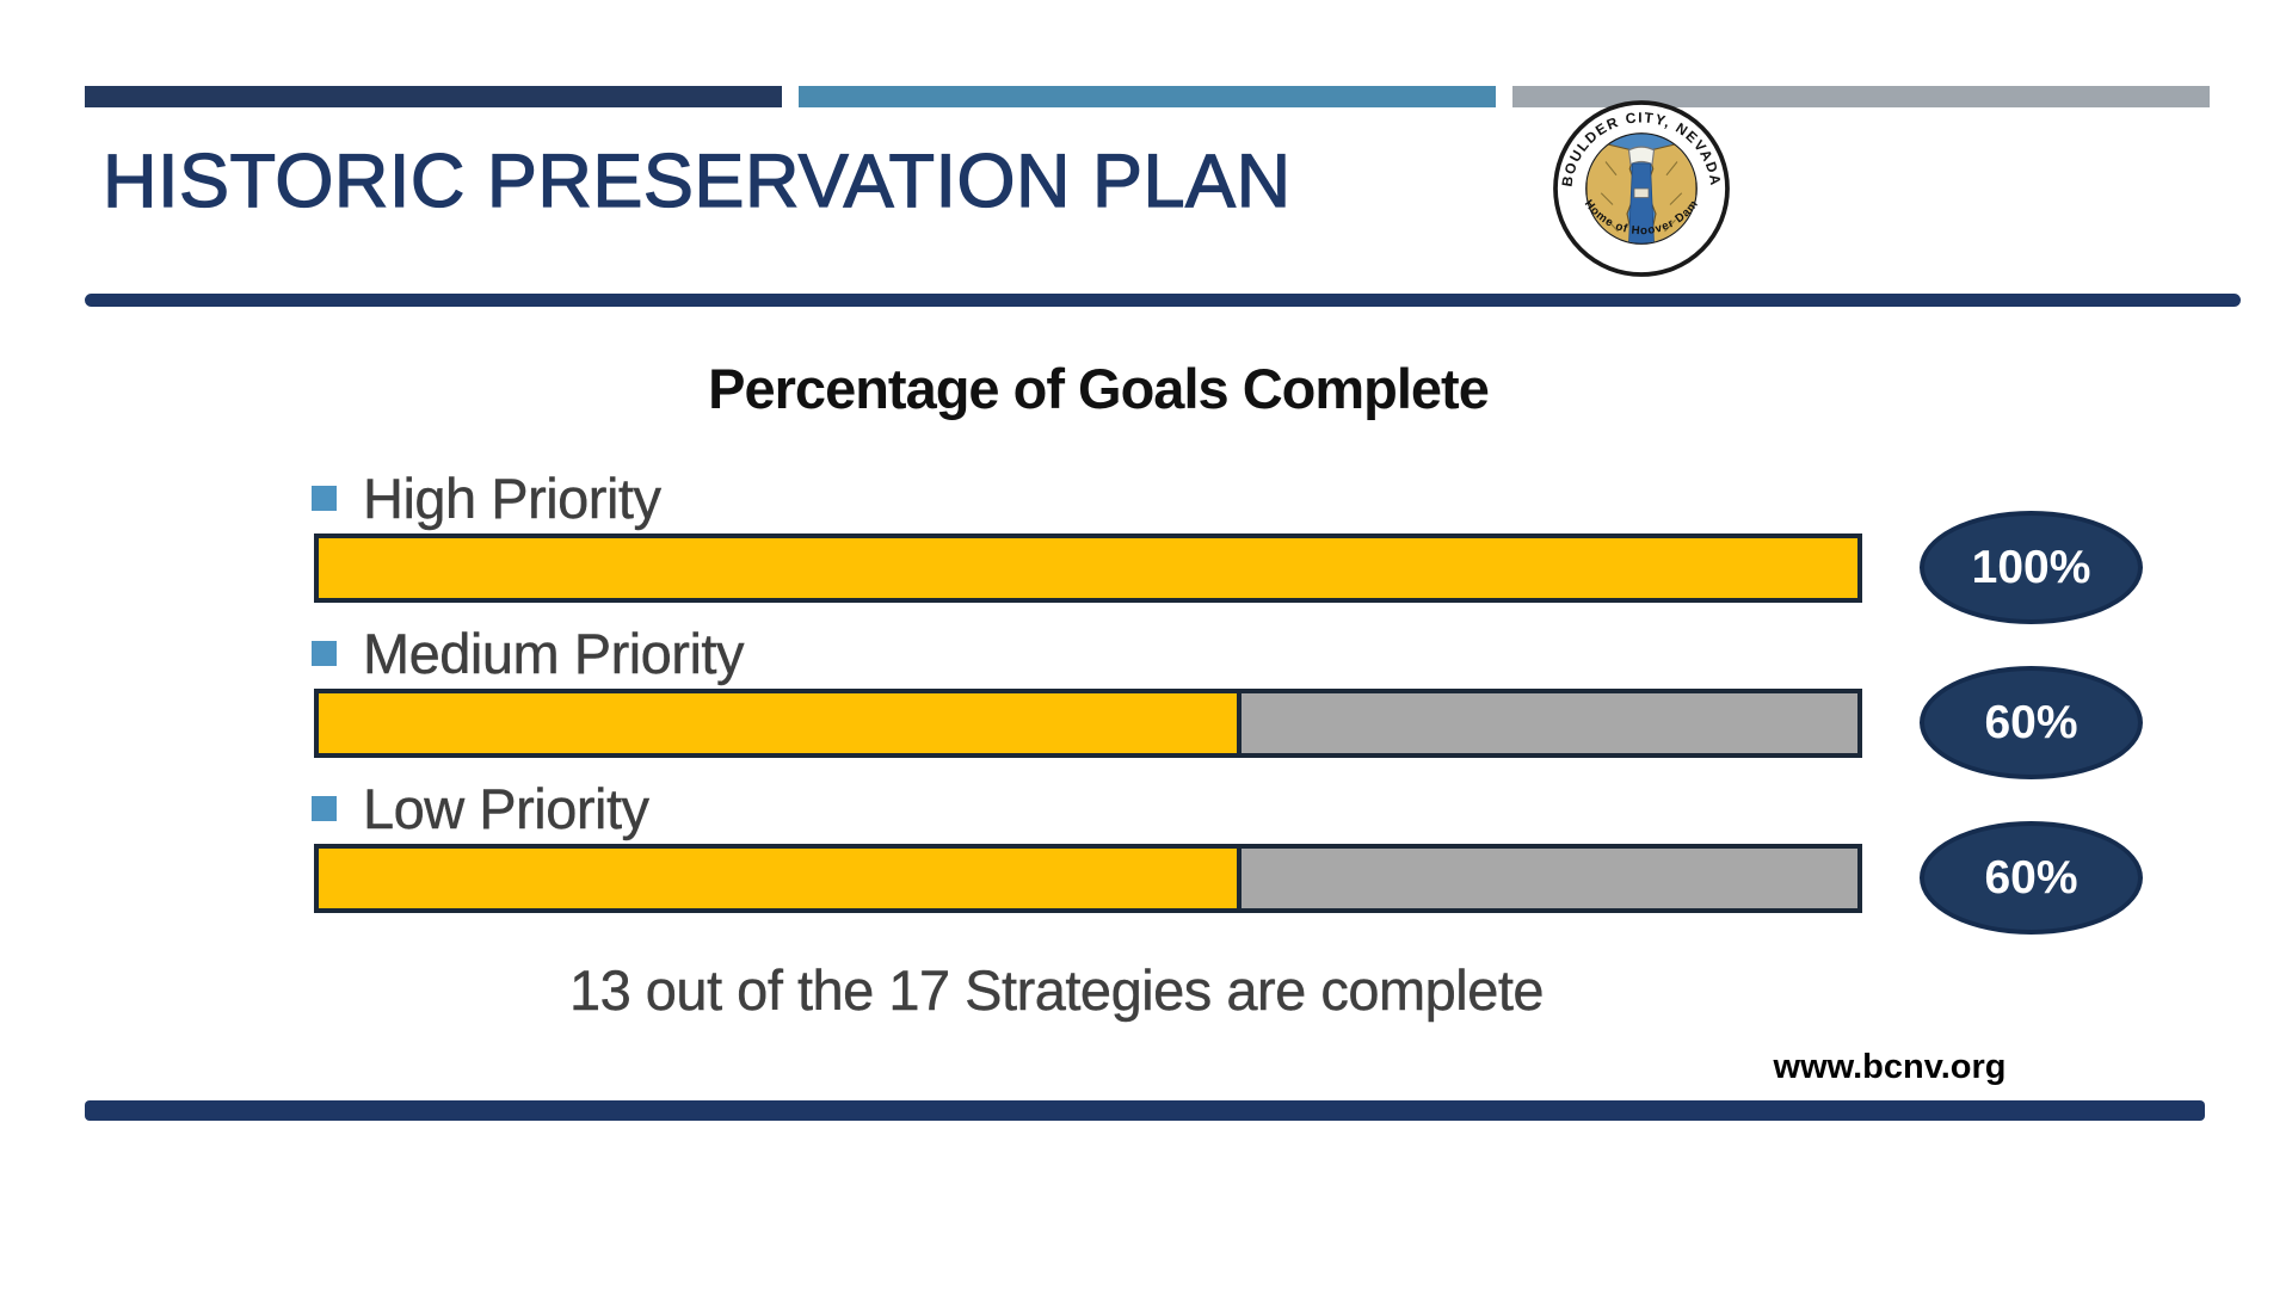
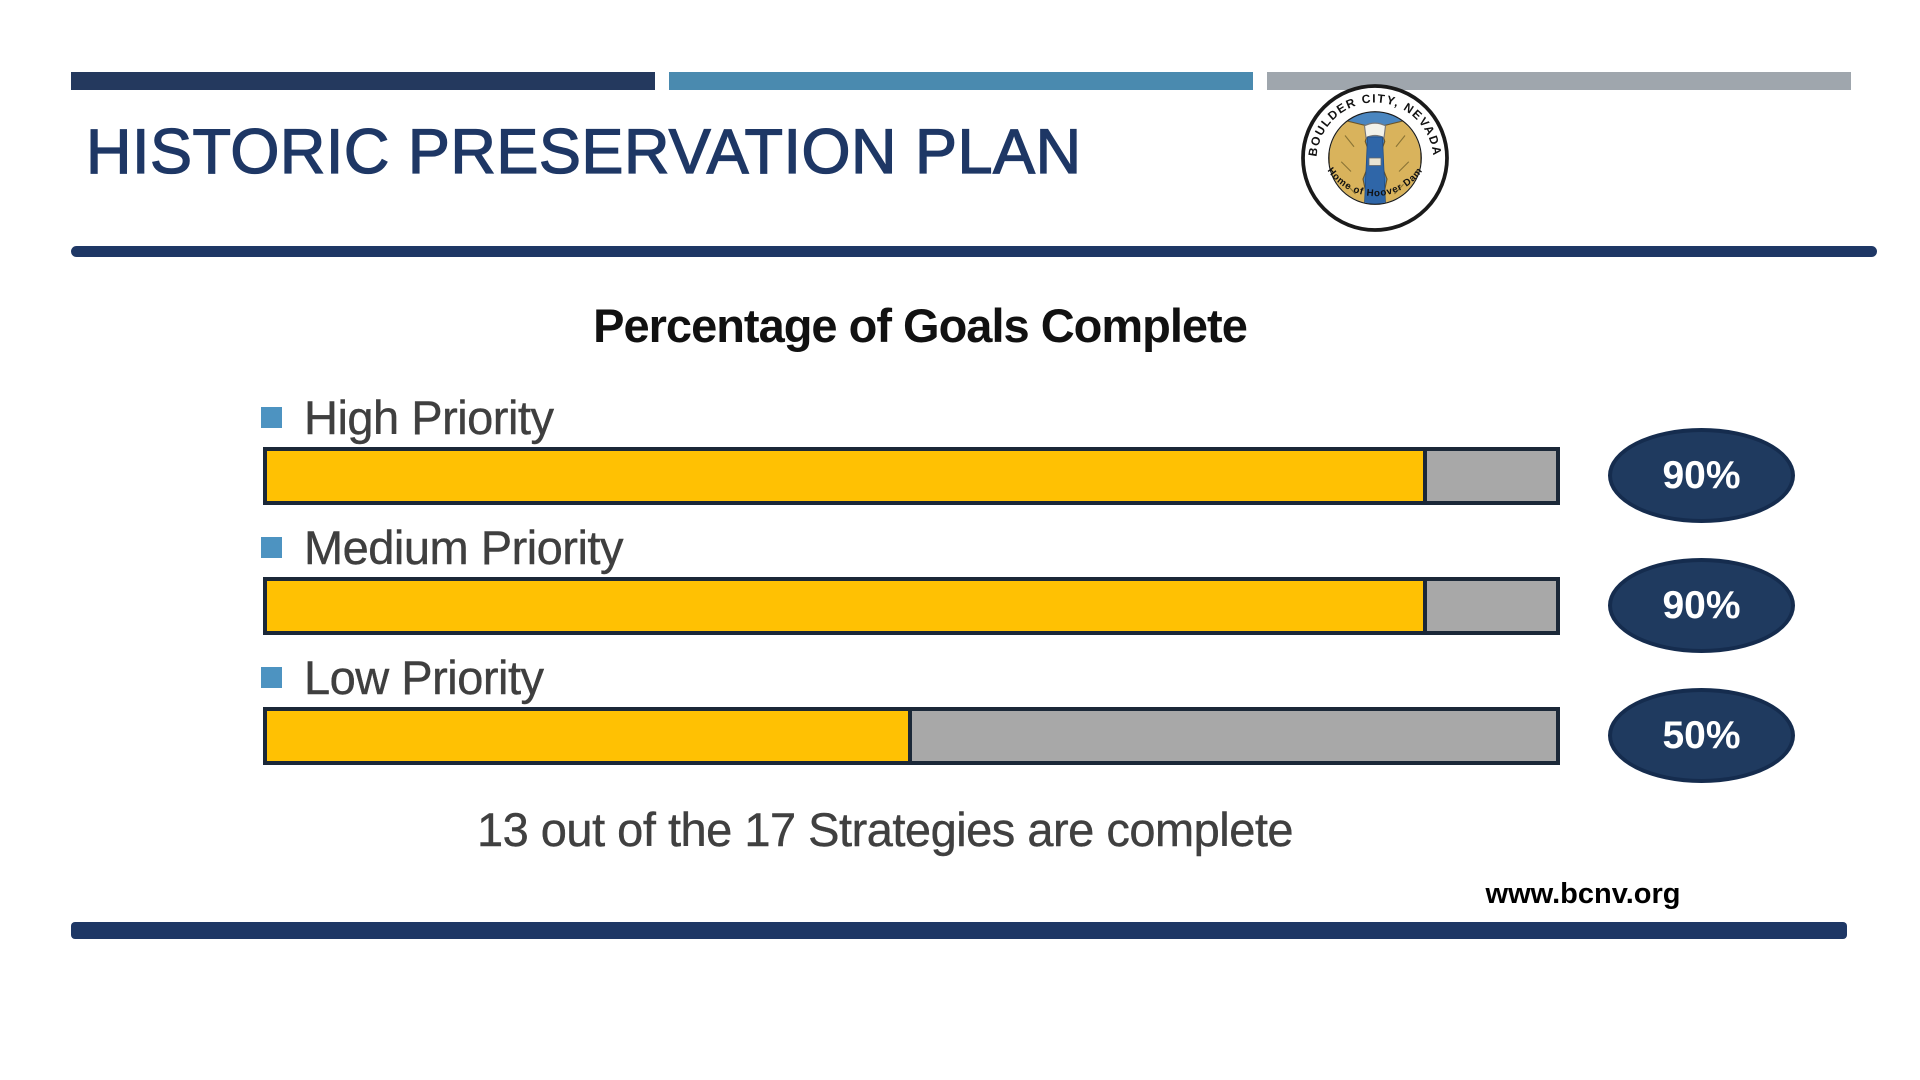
High Priority: 100% -> 90%
Medium Priority: 60% -> 90%
Low Priority: 60% -> 50%
